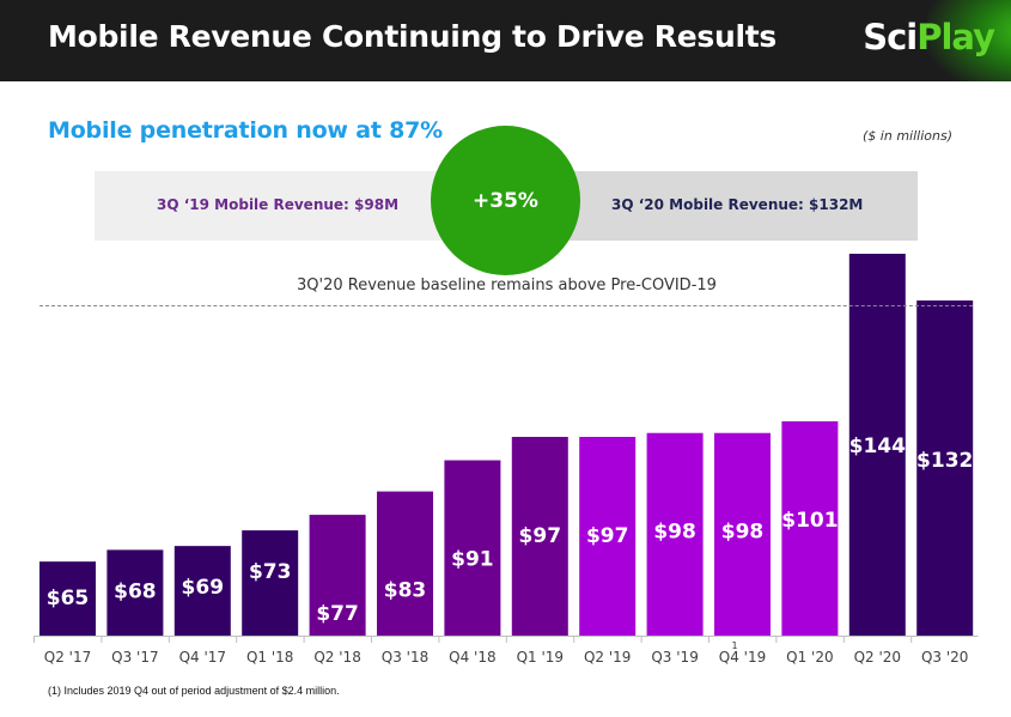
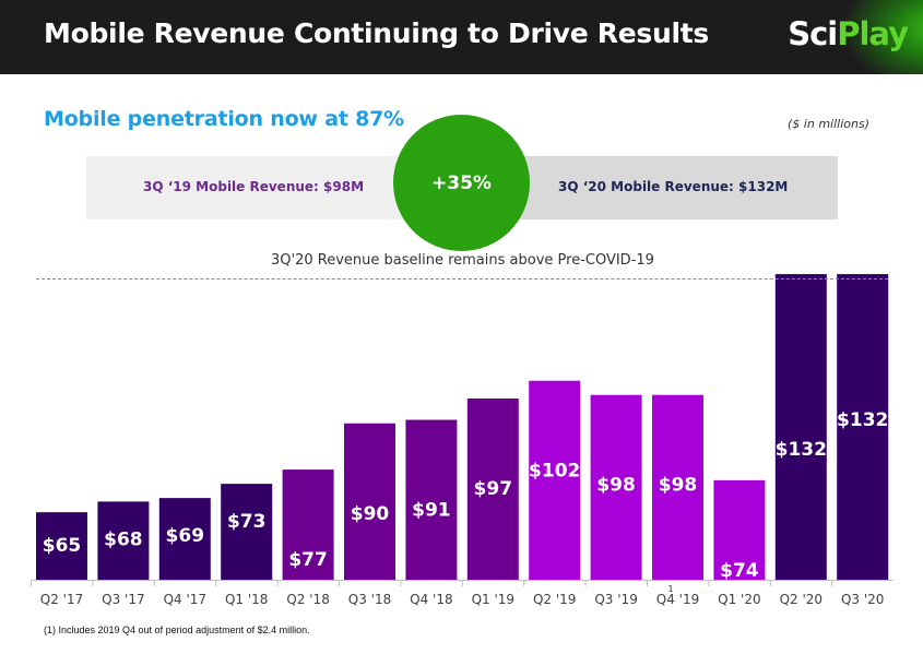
Q3 '18: $83 -> $90
Q2 '19: $97 -> $102
Q1 '20: $101 -> $74
Q2 '20: $144 -> $132
